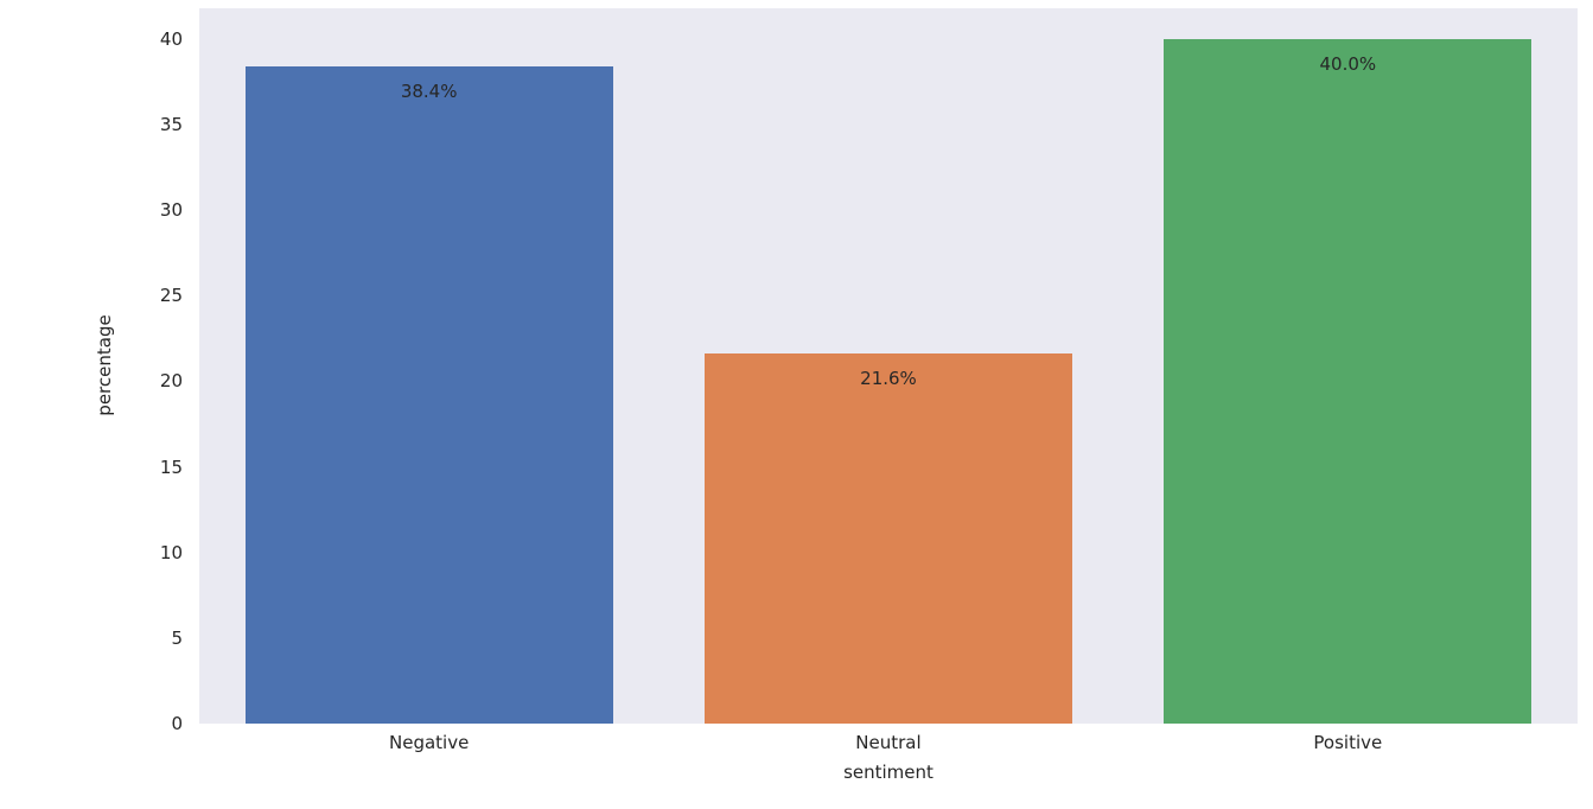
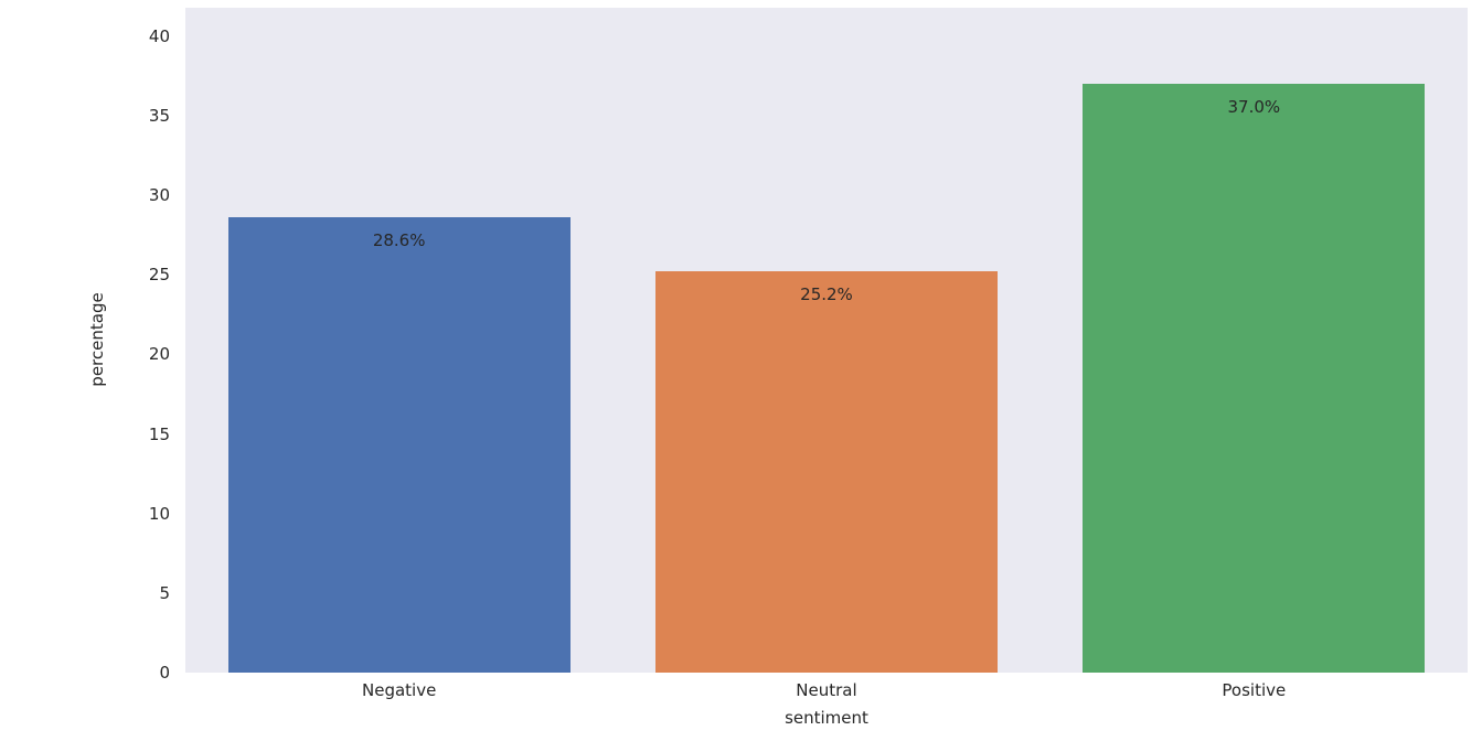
Negative: 38.4% -> 28.6%
Neutral: 21.6% -> 25.2%
Positive: 40.0% -> 37.0%
